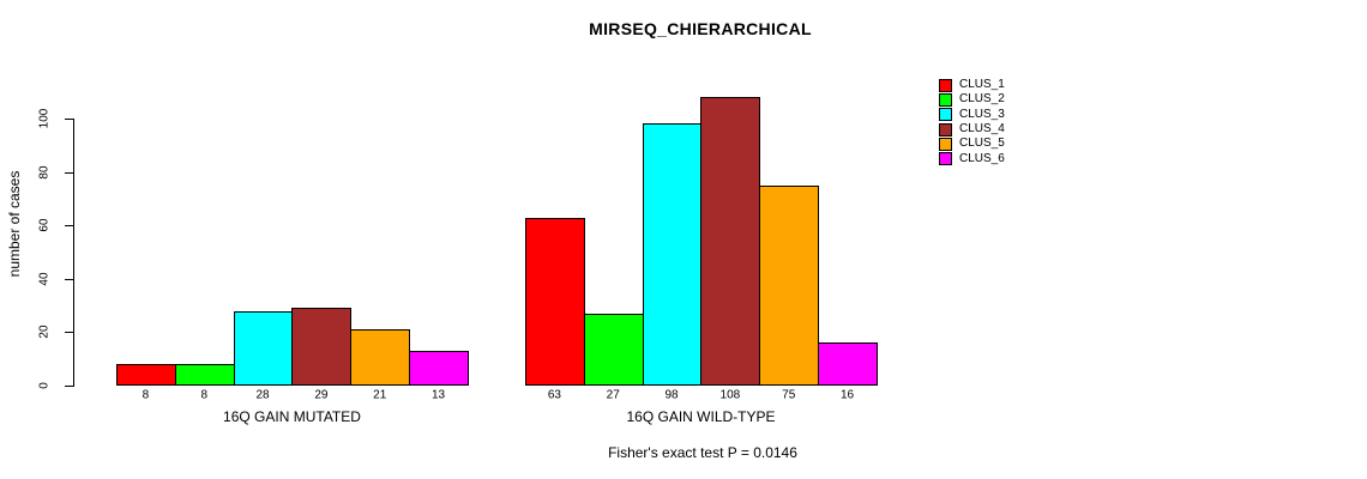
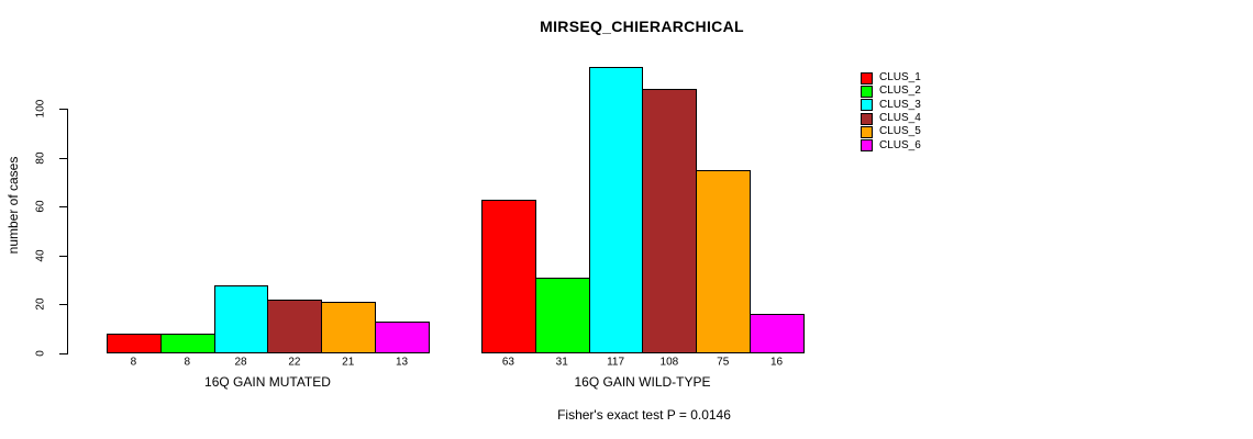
CLUS_4/16Q GAIN MUTATED: 29 -> 22
CLUS_2/16Q GAIN WILD-TYPE: 27 -> 31
CLUS_3/16Q GAIN WILD-TYPE: 98 -> 117
